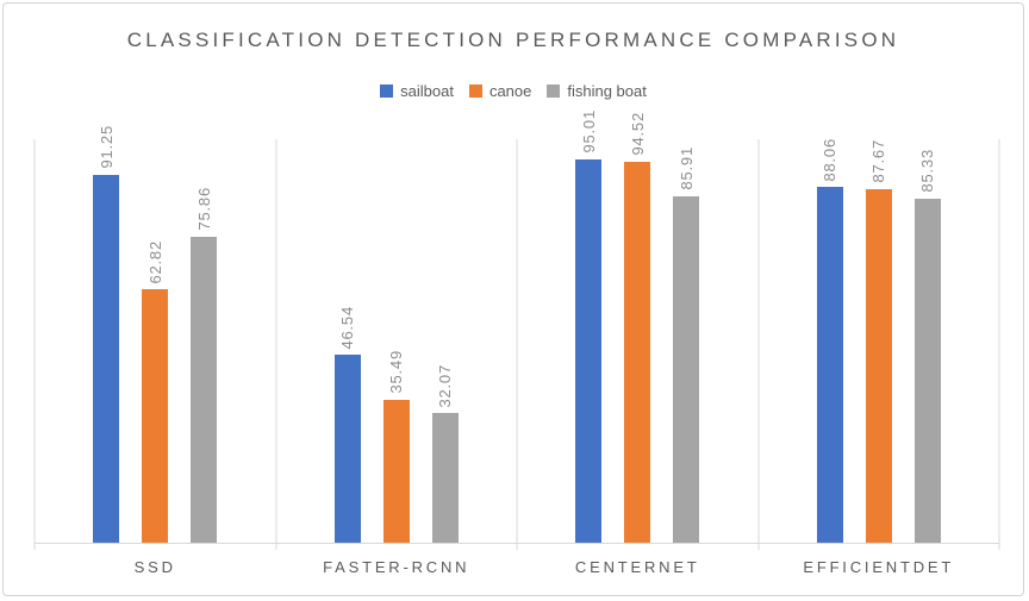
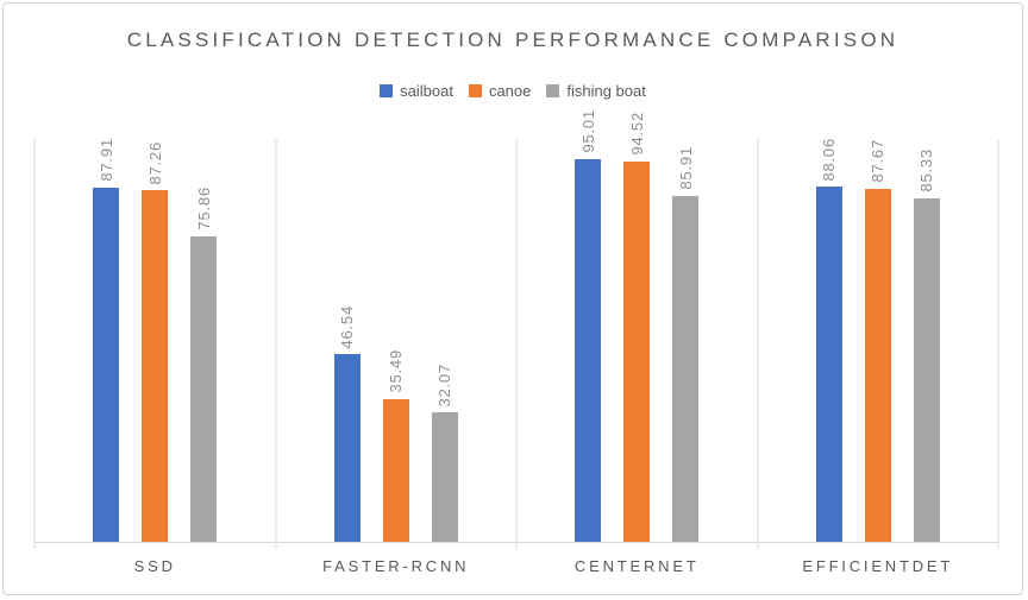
sailboat/SSD: 91.25 -> 87.91
canoe/SSD: 62.82 -> 87.26
